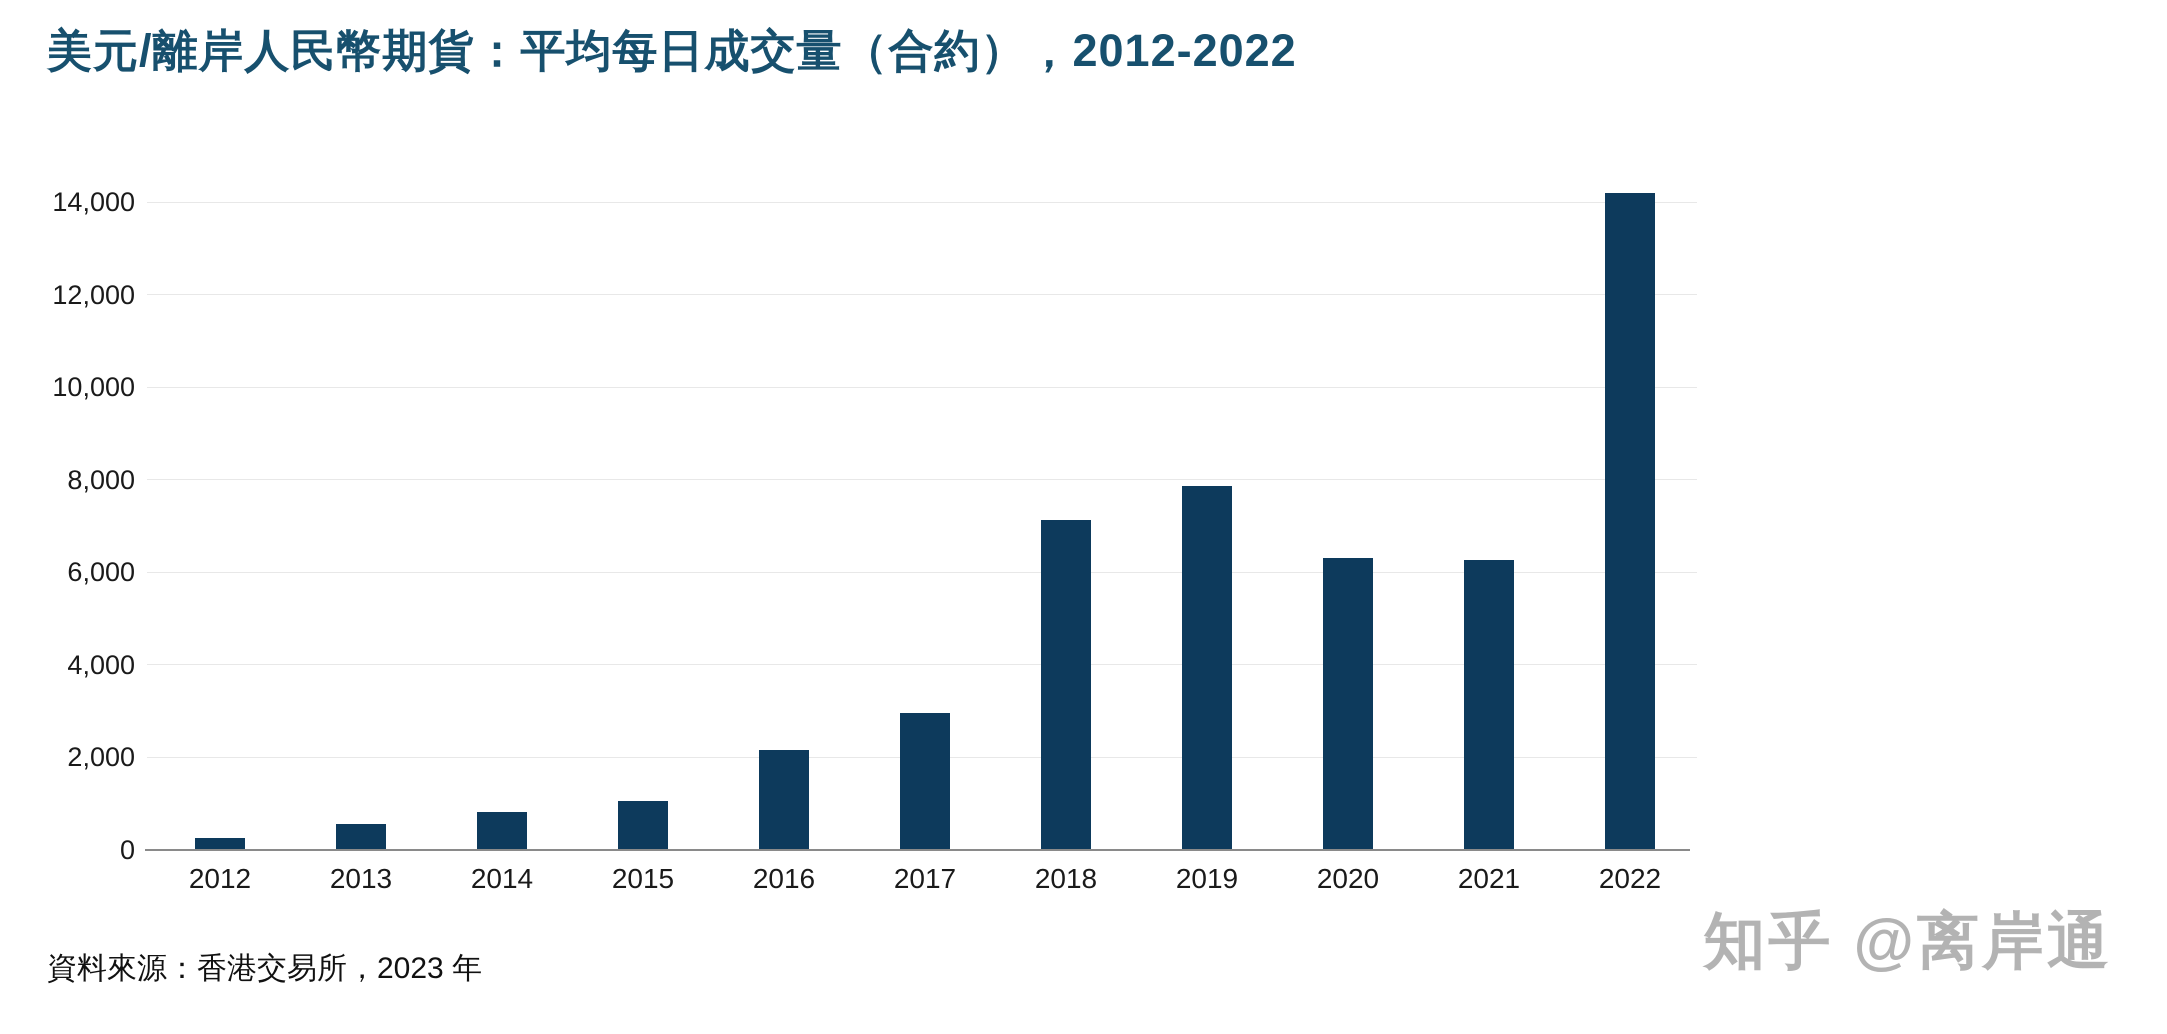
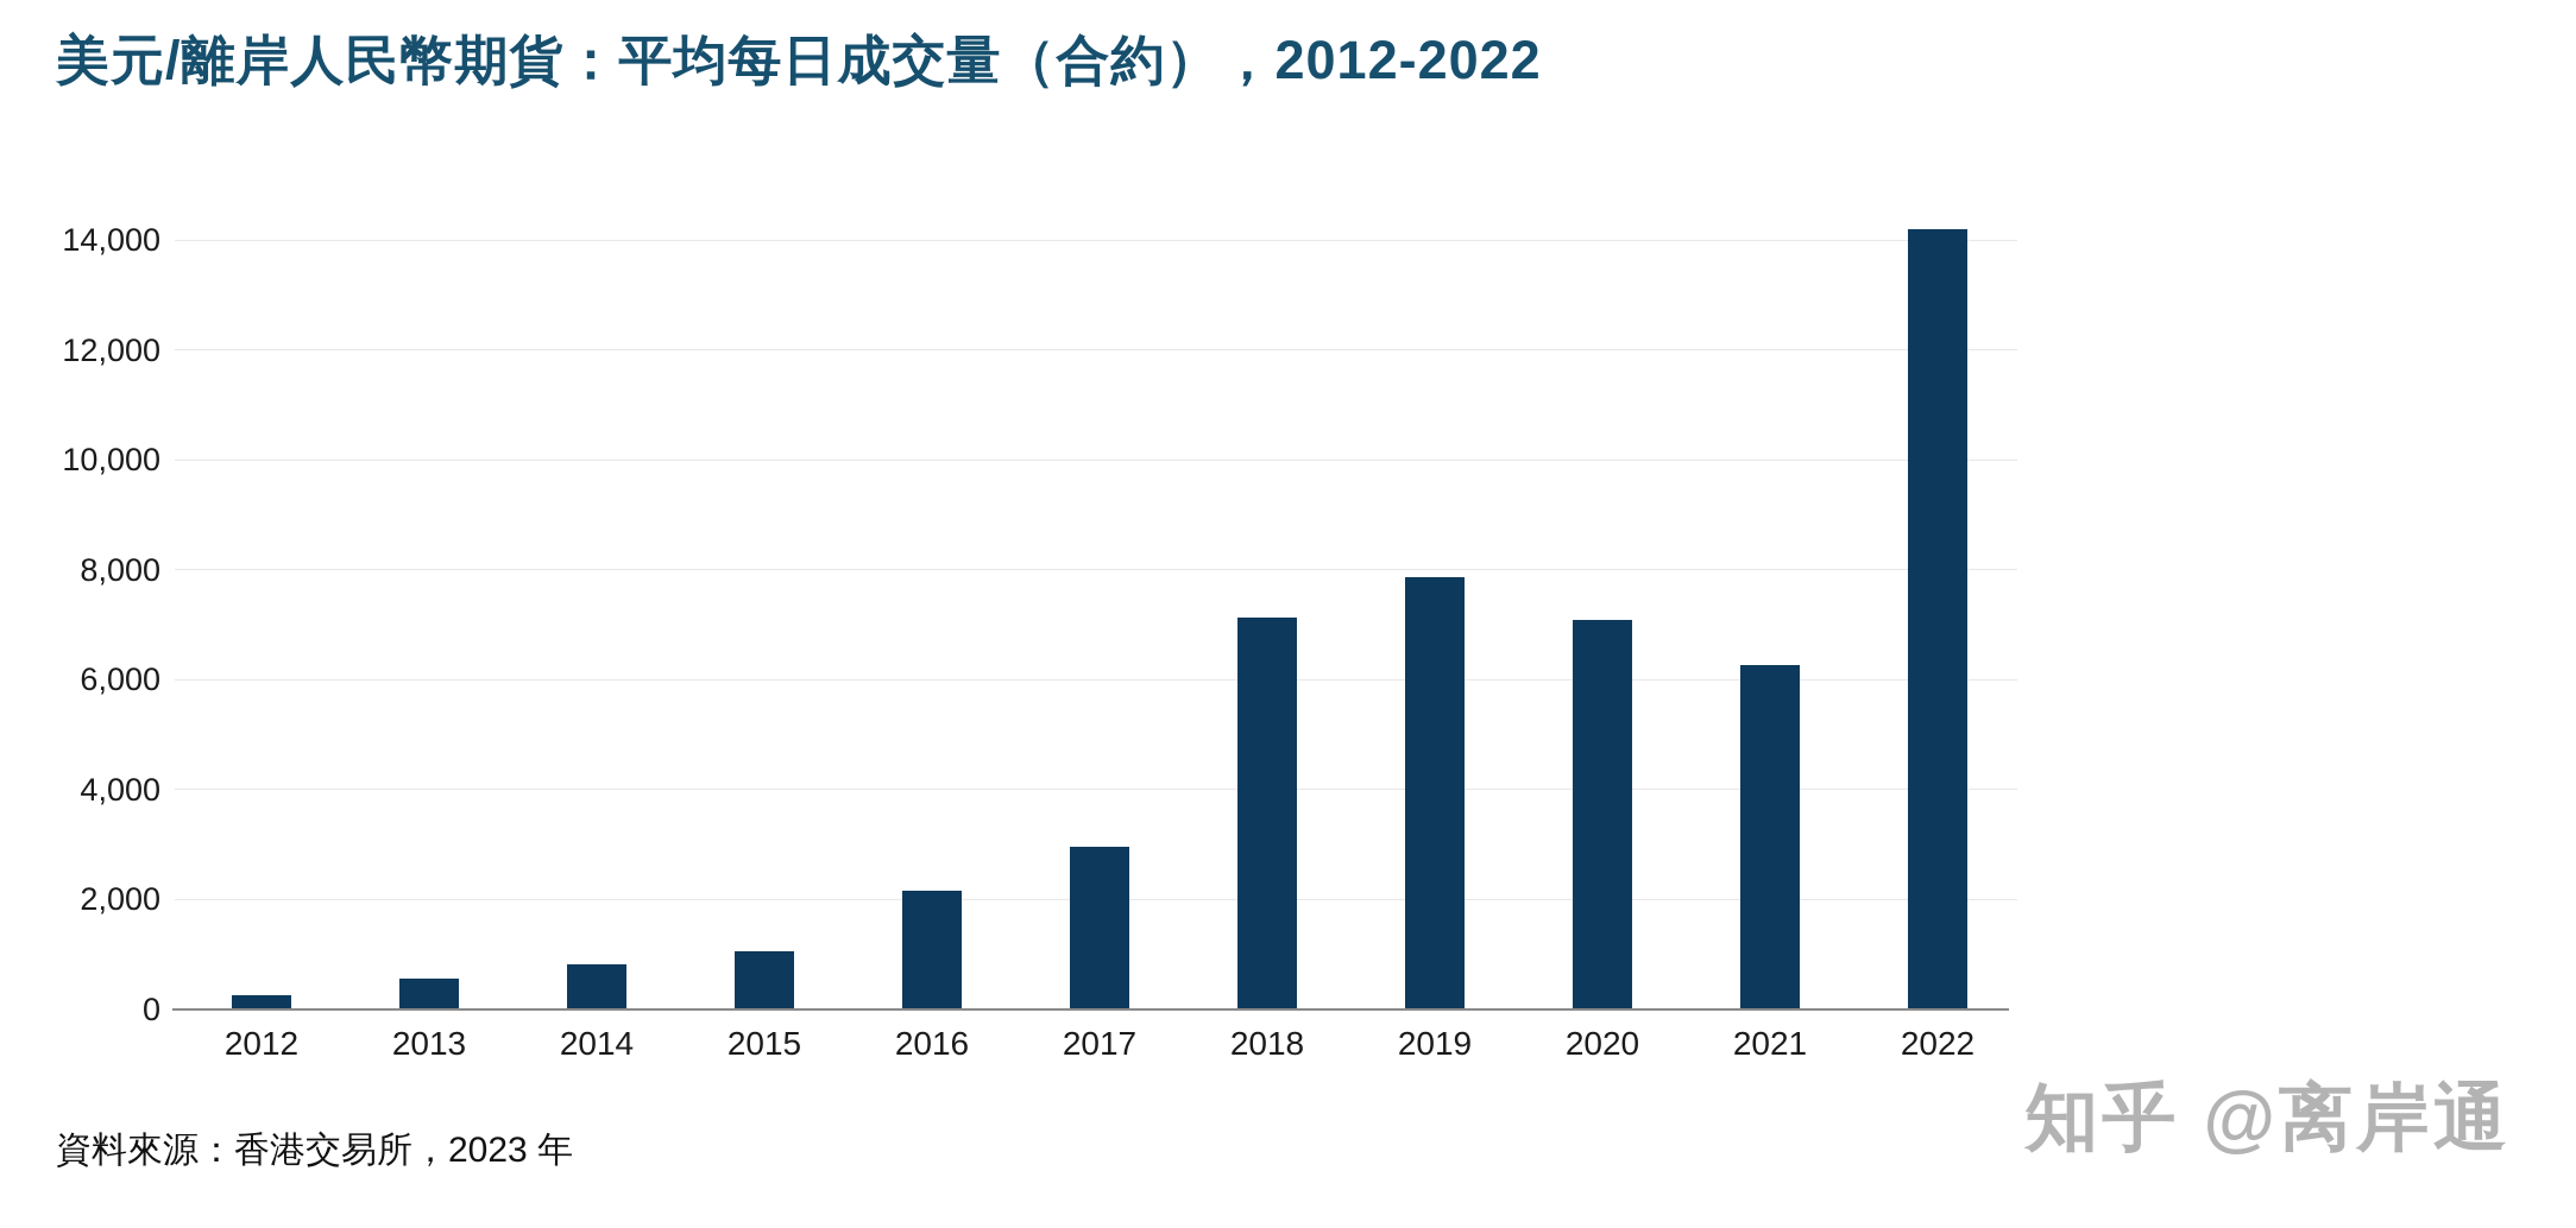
2020: 6300 -> 7100
